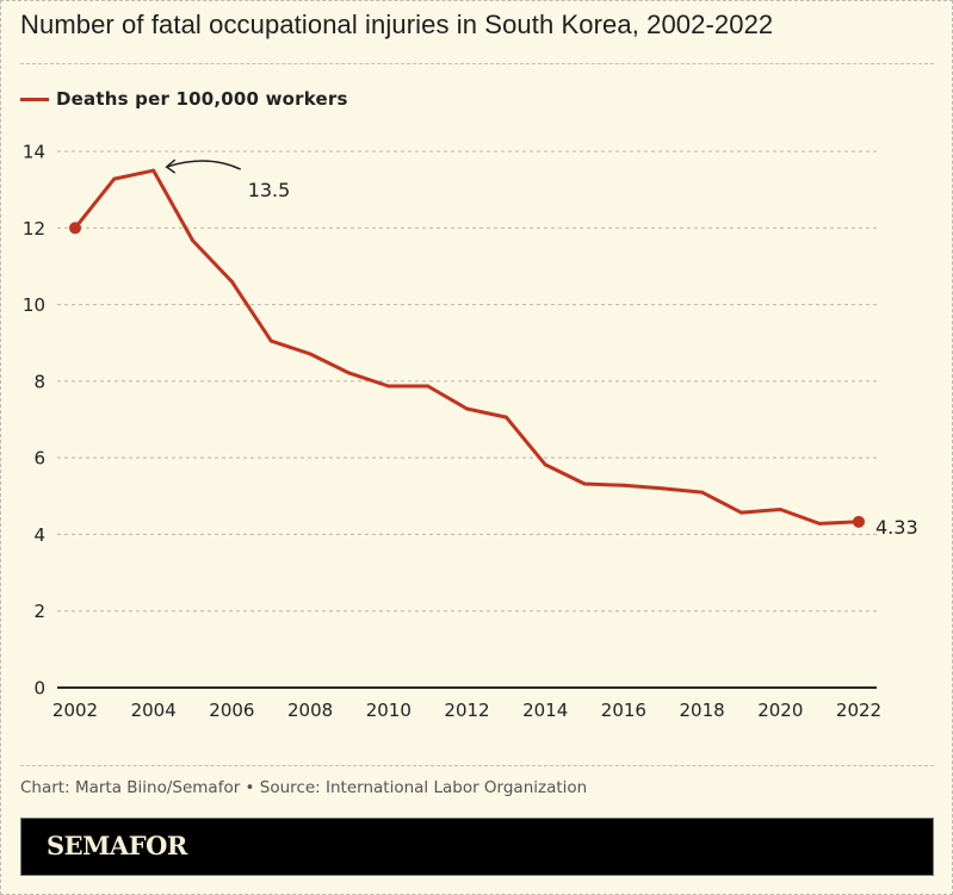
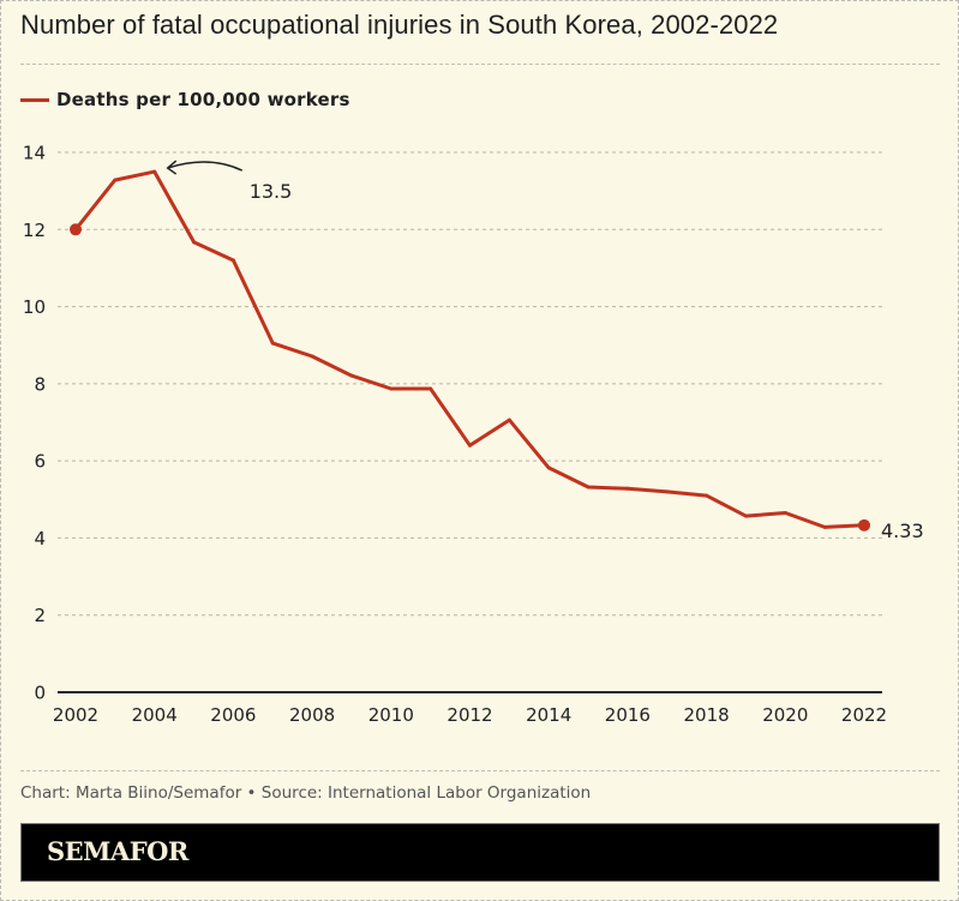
2006: 10.6 -> 11.2
2012: 7.3 -> 6.4
